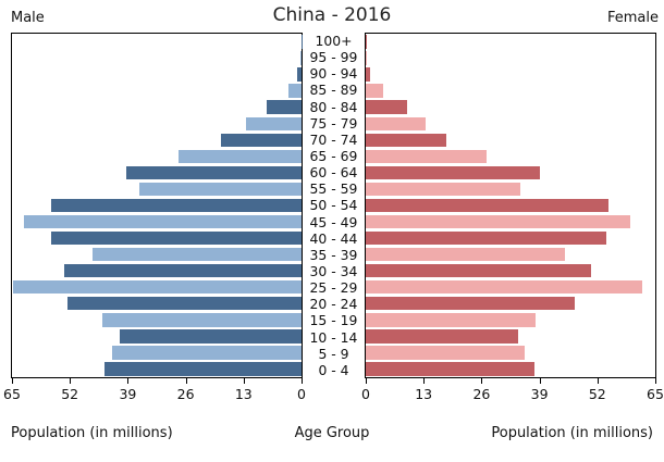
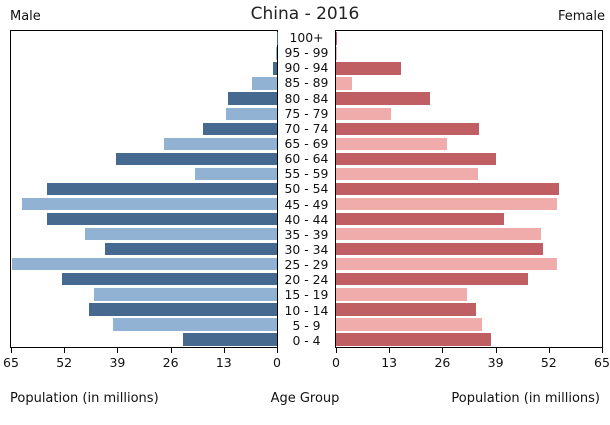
Female/90 - 94: 1 -> 16
Male/85 - 89: 3 -> 6
Male/80 - 84: 8 -> 12
Female/80 - 84: 9 -> 23
Female/70 - 74: 18 -> 35
Male/55 - 59: 36 -> 20
Female/45 - 49: 59 -> 54
Female/40 - 44: 54 -> 41
Female/35 - 39: 45 -> 50
Male/30 - 34: 53 -> 42
Female/25 - 29: 62 -> 54
Female/15 - 19: 38 -> 32
Male/10 - 14: 41 -> 46
Male/5 - 9: 42 -> 40
Male/0 - 4: 44 -> 23
